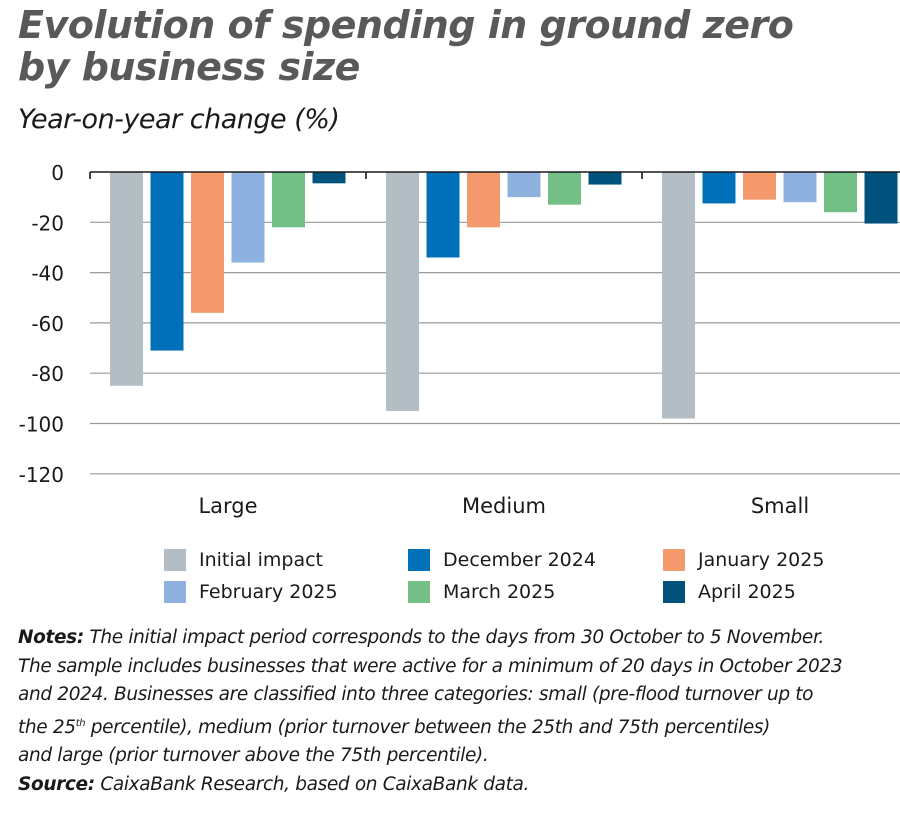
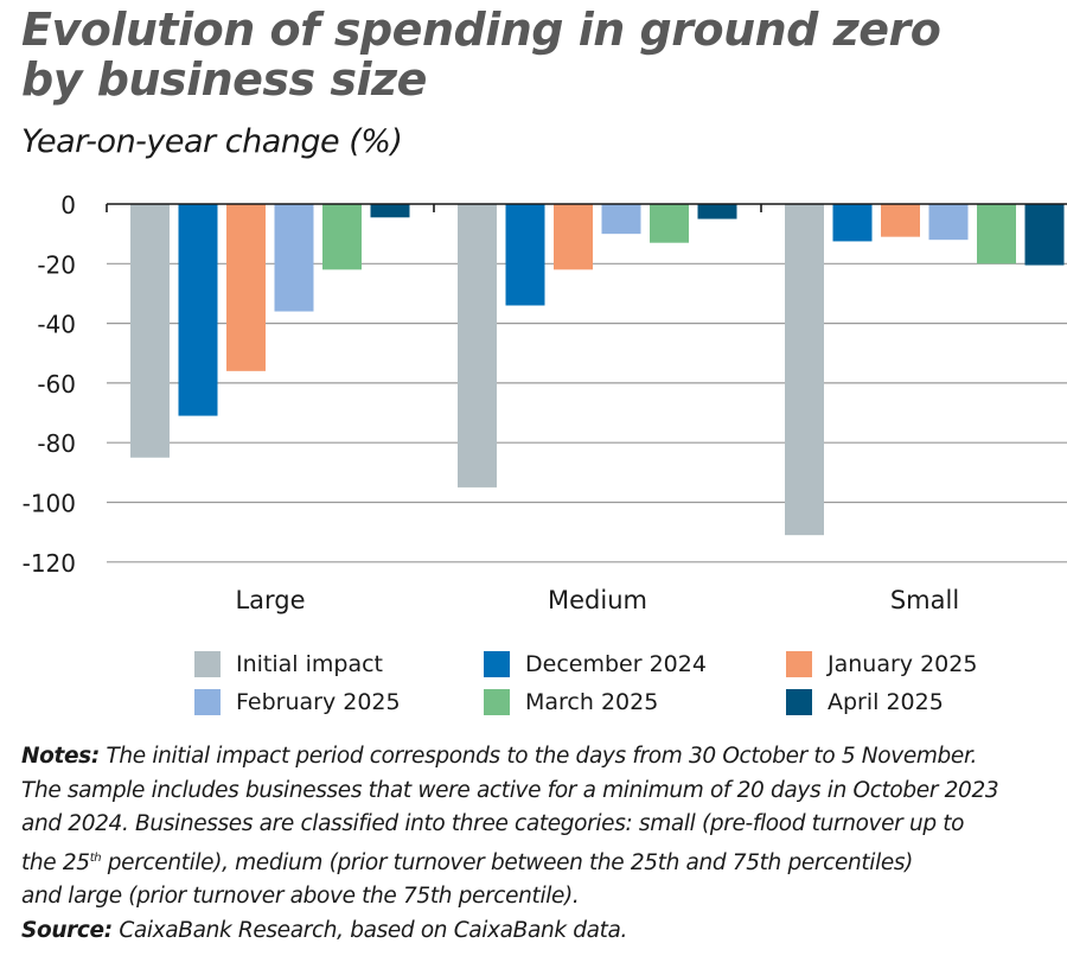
Initial impact/Small: -98 -> -111
March 2025/Small: -16 -> -20
